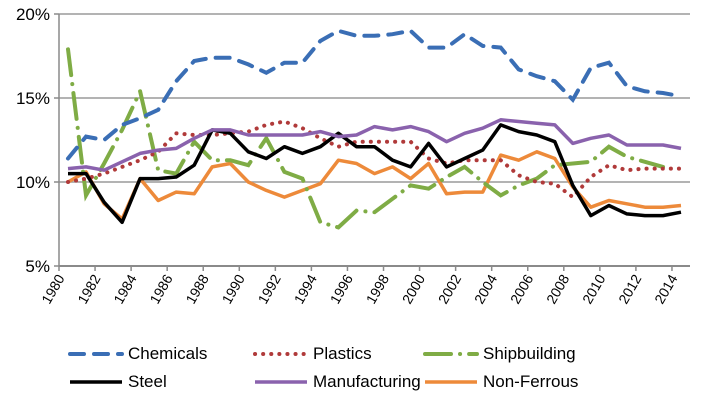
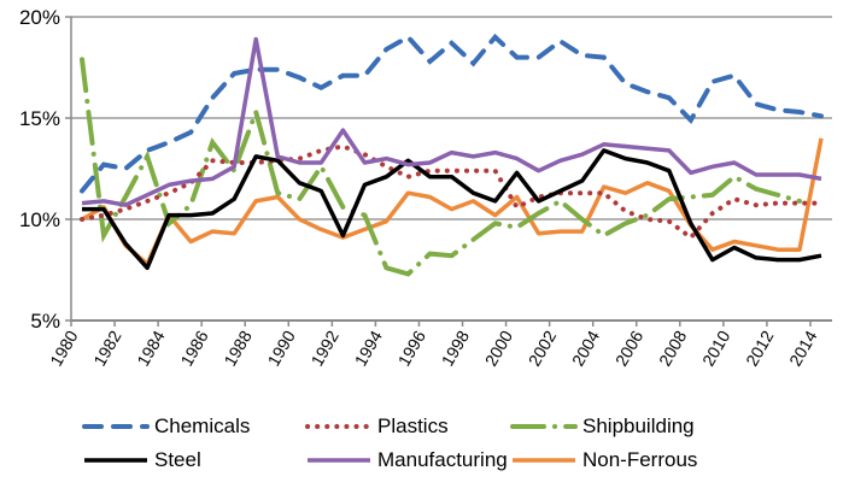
Shipbuilding/1984: 15.4% -> 9.8%
Shipbuilding/1986: 10.5% -> 13.8%
Shipbuilding/1988: 11.3% -> 15.3%
Manufacturing/1988: 13.1% -> 18.9%
Steel/1992: 12.1% -> 9.2%
Manufacturing/1992: 12.8% -> 14.4%
Chemicals/1996: 18.7% -> 17.8%
Chemicals/1998: 18.8% -> 17.7%
Plastics/2000: 11.4% -> 10.6%
Non-Ferrous/2014: 8.6% -> 14.0%
